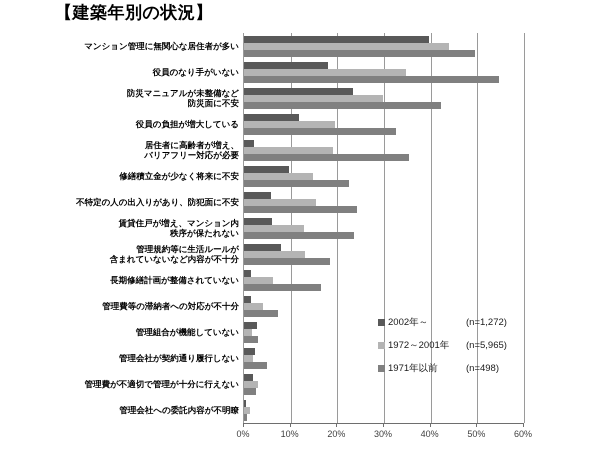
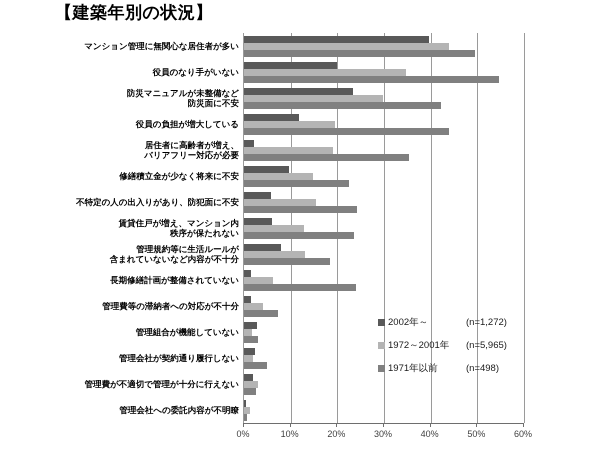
2002年～/役員のなり手がいない: 18% -> 20%
1971年以前/役員の負担が増大している: 32% -> 44%
1971年以前/長期修繕計画が整備されていない: 16% -> 24%
